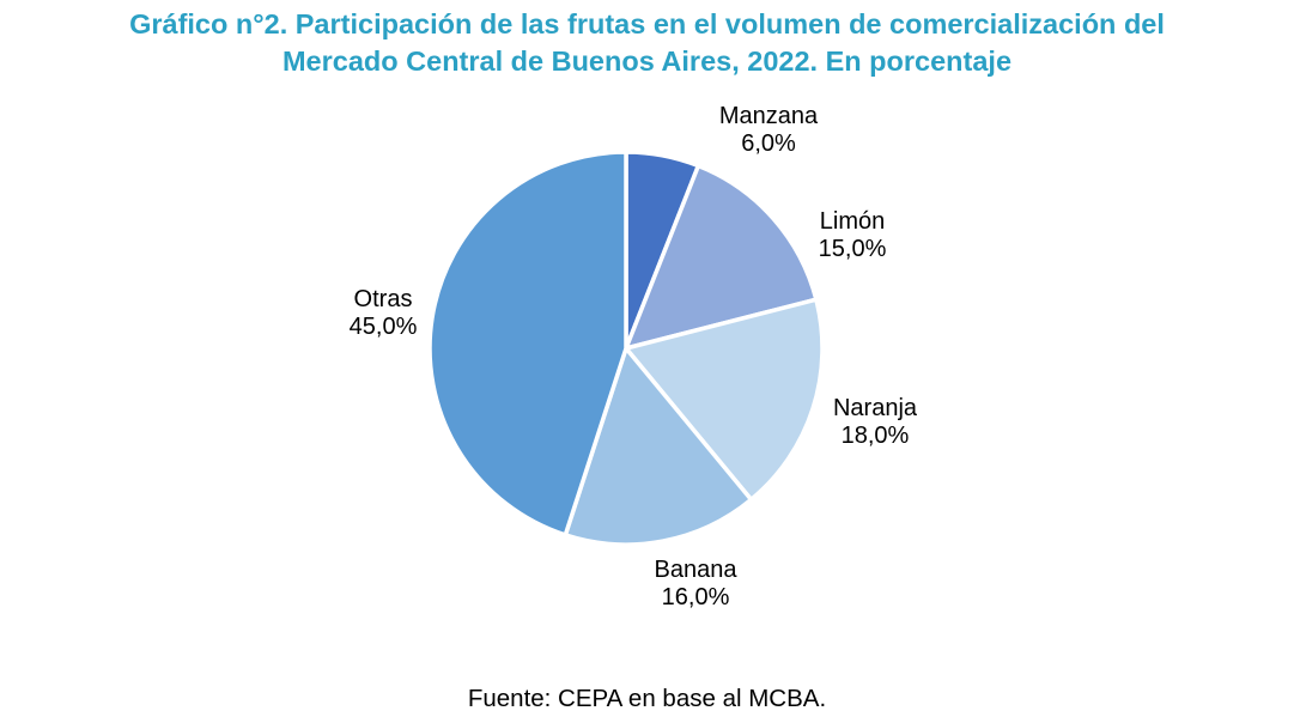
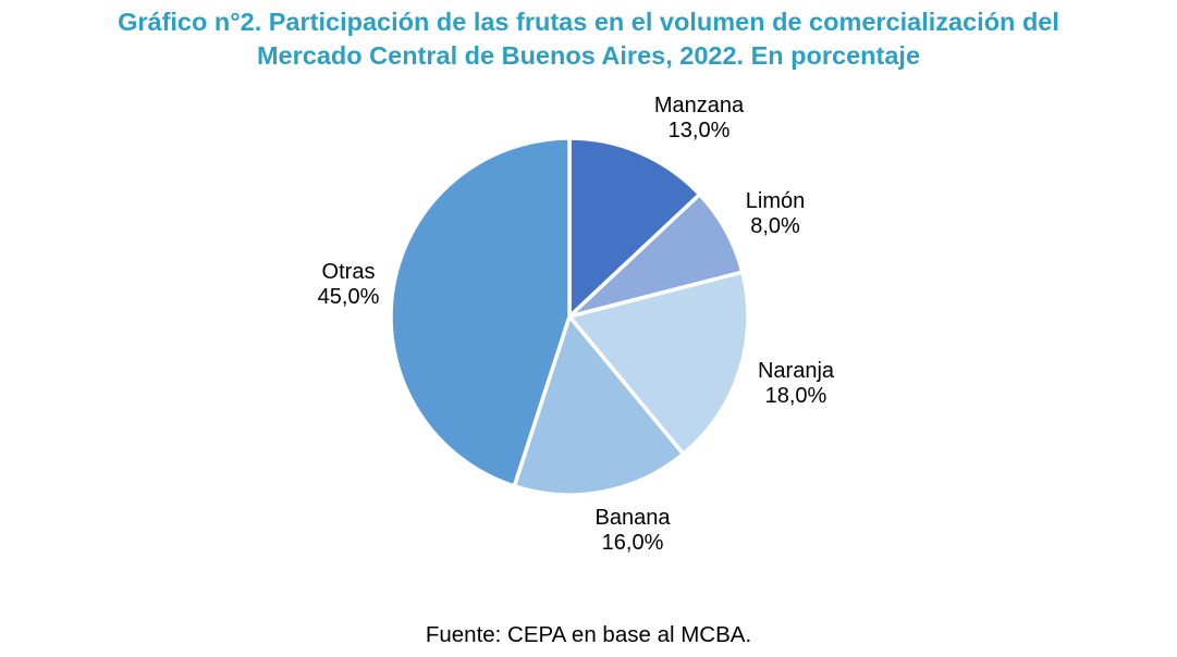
Manzana: 6,0% -> 13,0%
Limón: 15,0% -> 8,0%
